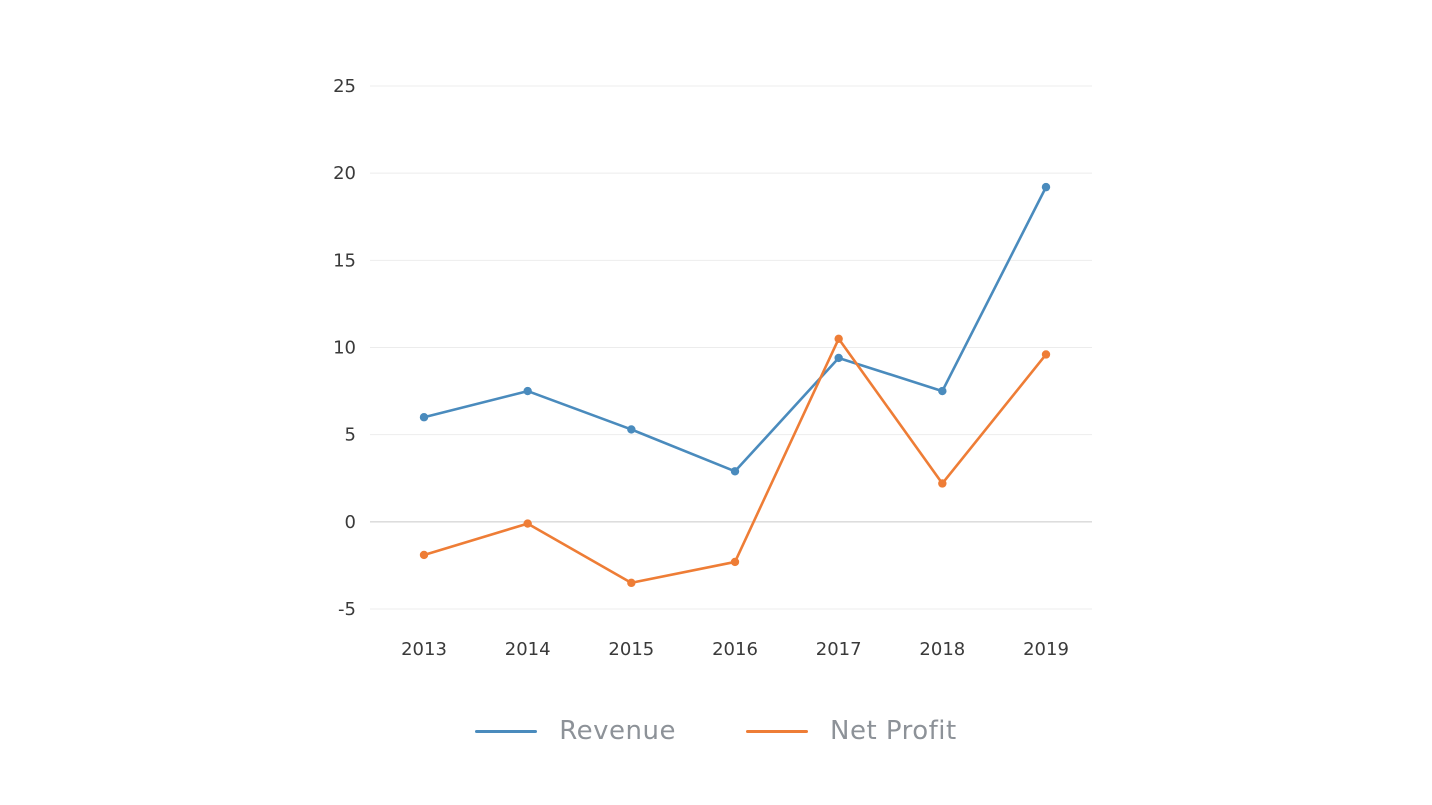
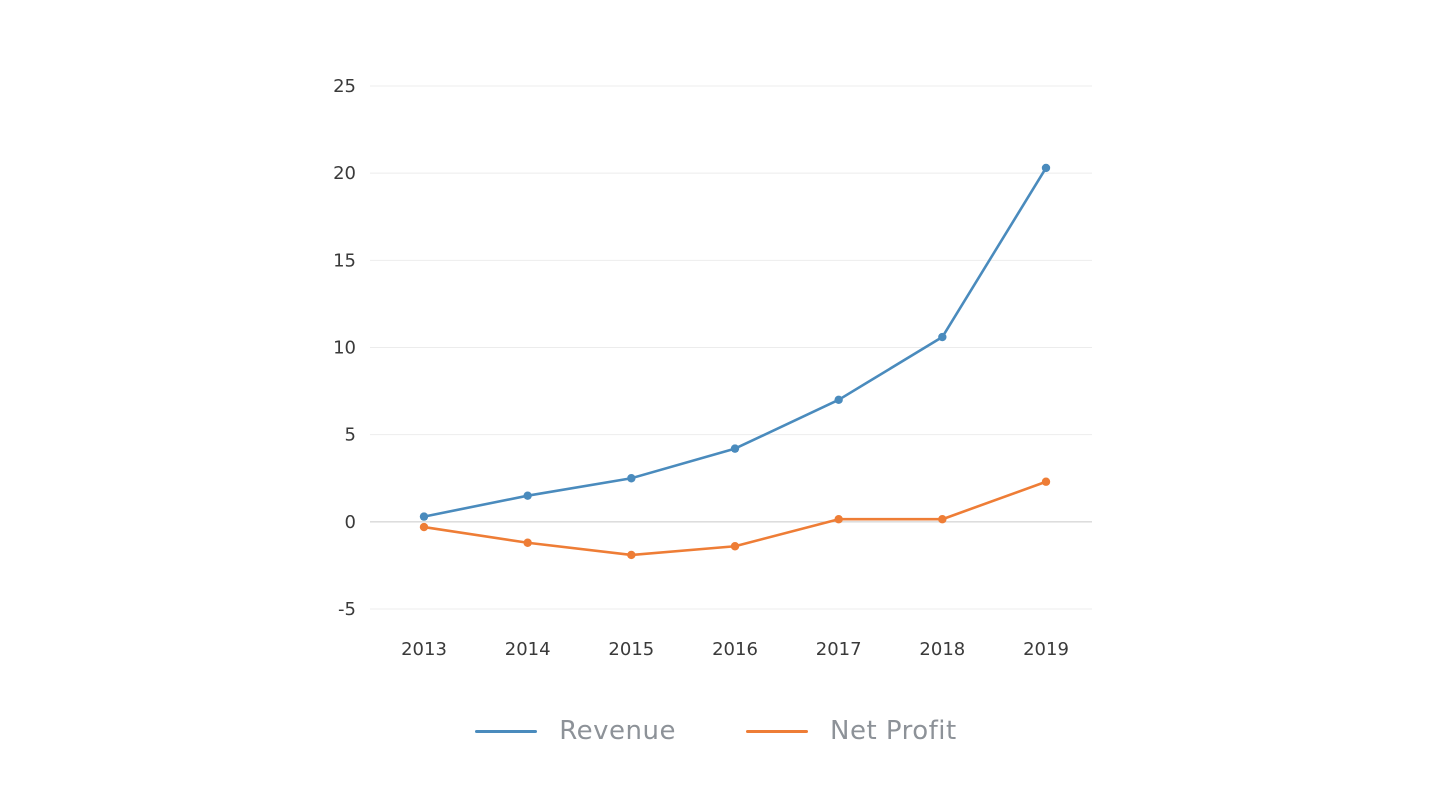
Revenue/2013: 6.0 -> 0.3
Net Profit/2013: -1.9 -> -0.3
Revenue/2014: 7.5 -> 1.5
Net Profit/2014: -0.1 -> -1.2
Revenue/2015: 5.3 -> 2.5
Net Profit/2015: -3.5 -> -1.9
Revenue/2016: 2.9 -> 4.2
Net Profit/2016: -2.3 -> -1.4
Revenue/2017: 9.4 -> 7.0
Net Profit/2017: 10.5 -> 0.1
Revenue/2018: 7.5 -> 10.6
Net Profit/2018: 2.2 -> 0.1
Revenue/2019: 19.2 -> 20.3
Net Profit/2019: 9.6 -> 2.3
